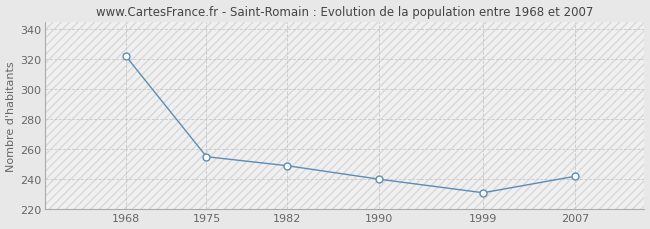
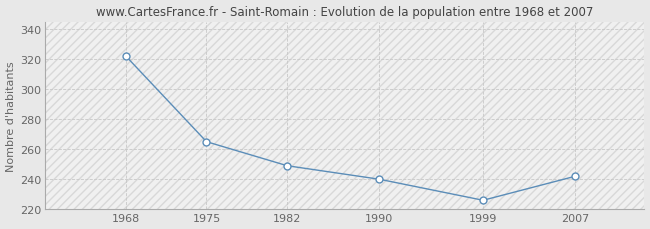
1975: 255 -> 265
1999: 231 -> 226
